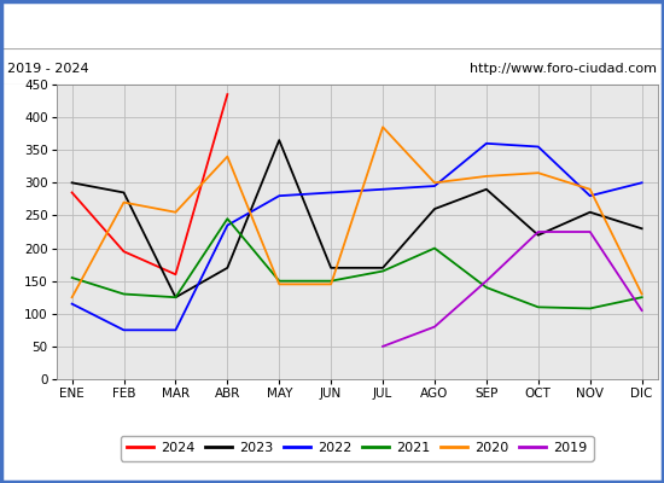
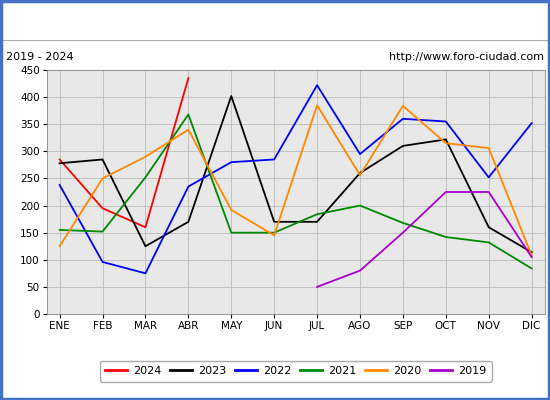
2023/ENE: 300 -> 278
2022/ENE: 115 -> 238
2022/FEB: 75 -> 96
2021/FEB: 130 -> 152
2020/FEB: 270 -> 250
2021/MAR: 125 -> 252
2020/MAR: 255 -> 290
2021/ABR: 245 -> 368
2023/MAY: 365 -> 402
2020/MAY: 145 -> 192
2022/JUL: 290 -> 422
2021/JUL: 165 -> 184
2020/AGO: 300 -> 256
2023/SEP: 290 -> 310
2021/SEP: 140 -> 168
2020/SEP: 310 -> 384
2023/OCT: 220 -> 322
2021/OCT: 110 -> 142
2023/NOV: 255 -> 160
2022/NOV: 280 -> 252
2021/NOV: 108 -> 132
2020/NOV: 290 -> 306
2023/DIC: 230 -> 114
2022/DIC: 300 -> 352
2021/DIC: 125 -> 84
2020/DIC: 130 -> 108
